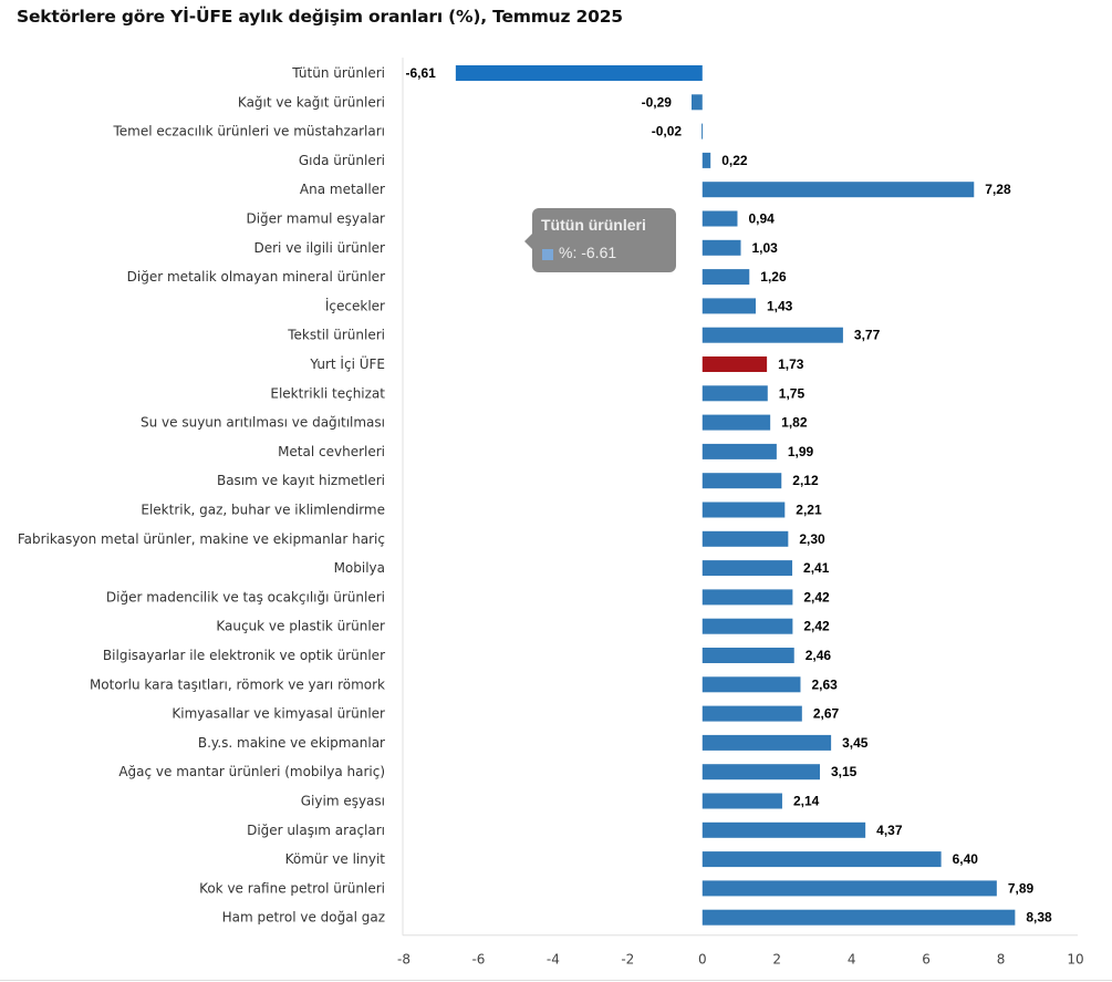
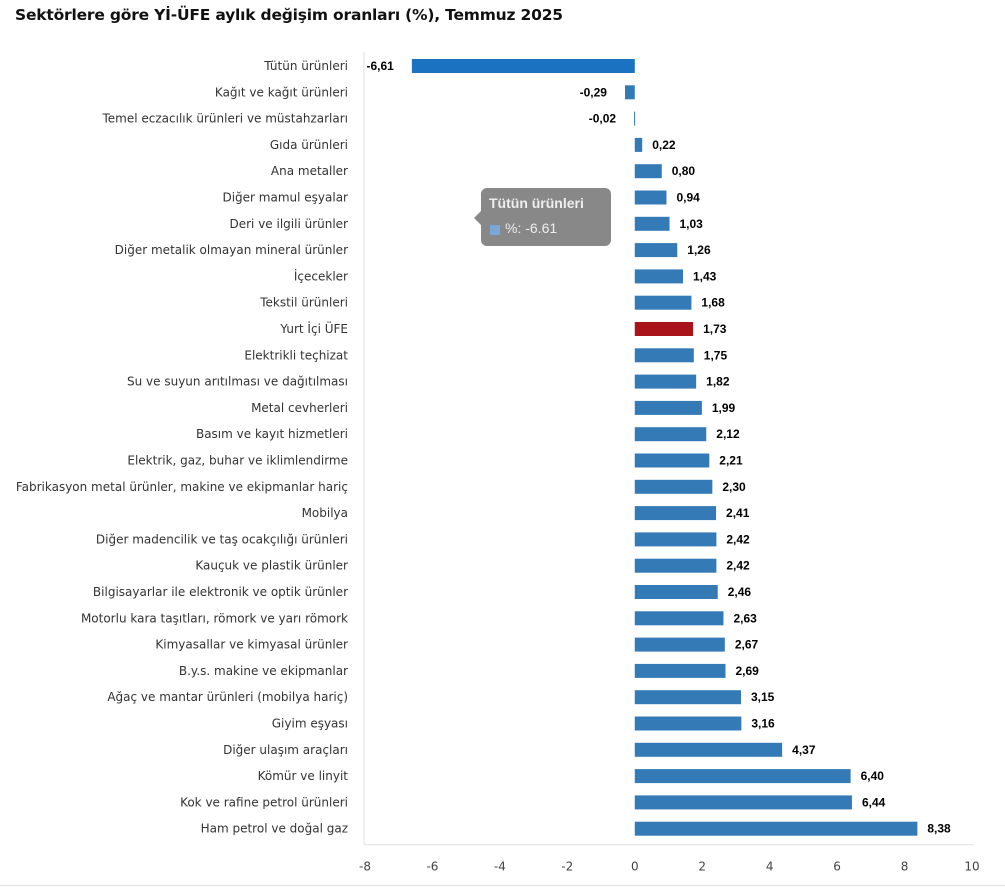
Ana metaller: 7,28 -> 0,80
Tekstil ürünleri: 3,77 -> 1,68
B.y.s. makine ve ekipmanlar: 3,45 -> 2,69
Giyim eşyası: 2,14 -> 3,16
Kok ve rafine petrol ürünleri: 7,89 -> 6,44
